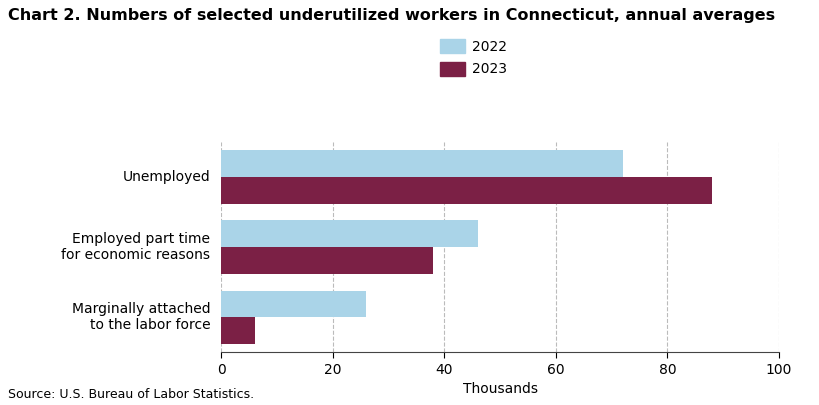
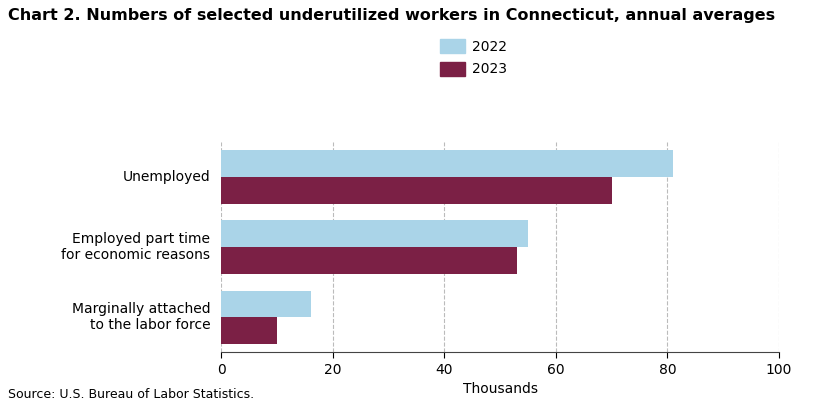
2022/Unemployed: 72 -> 81
2023/Unemployed: 88 -> 70
2022/Employed part time for economic reasons: 46 -> 55
2023/Employed part time for economic reasons: 38 -> 53
2022/Marginally attached to the labor force: 26 -> 16
2023/Marginally attached to the labor force: 6 -> 10
